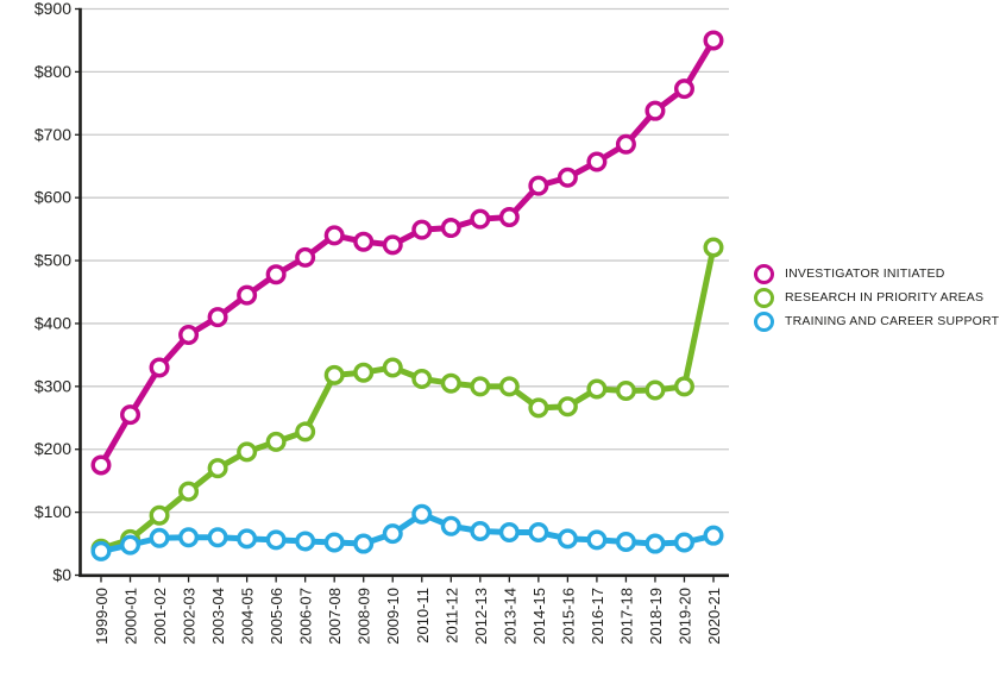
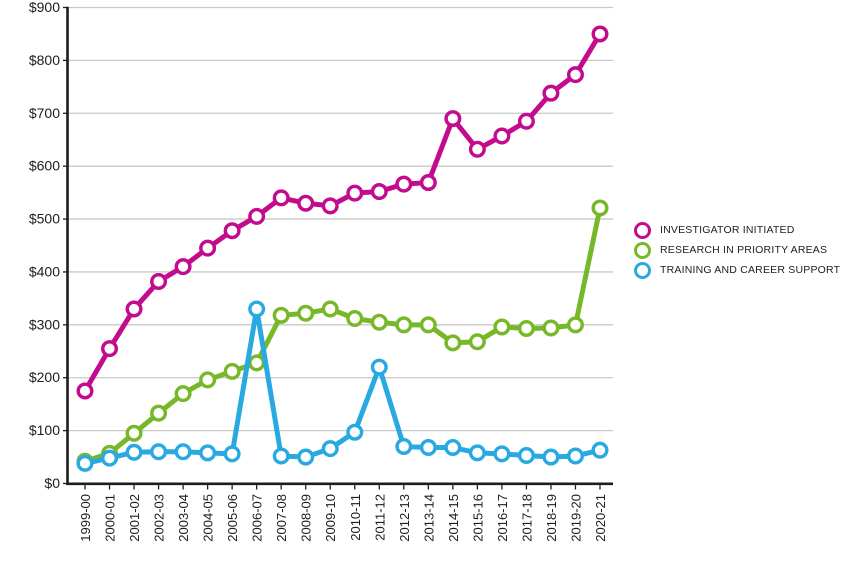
TRAINING AND CAREER SUPPORT/2006-07: $50 -> $330
TRAINING AND CAREER SUPPORT/2011-12: $80 -> $220
INVESTIGATOR INITIATED/2014-15: $620 -> $690
